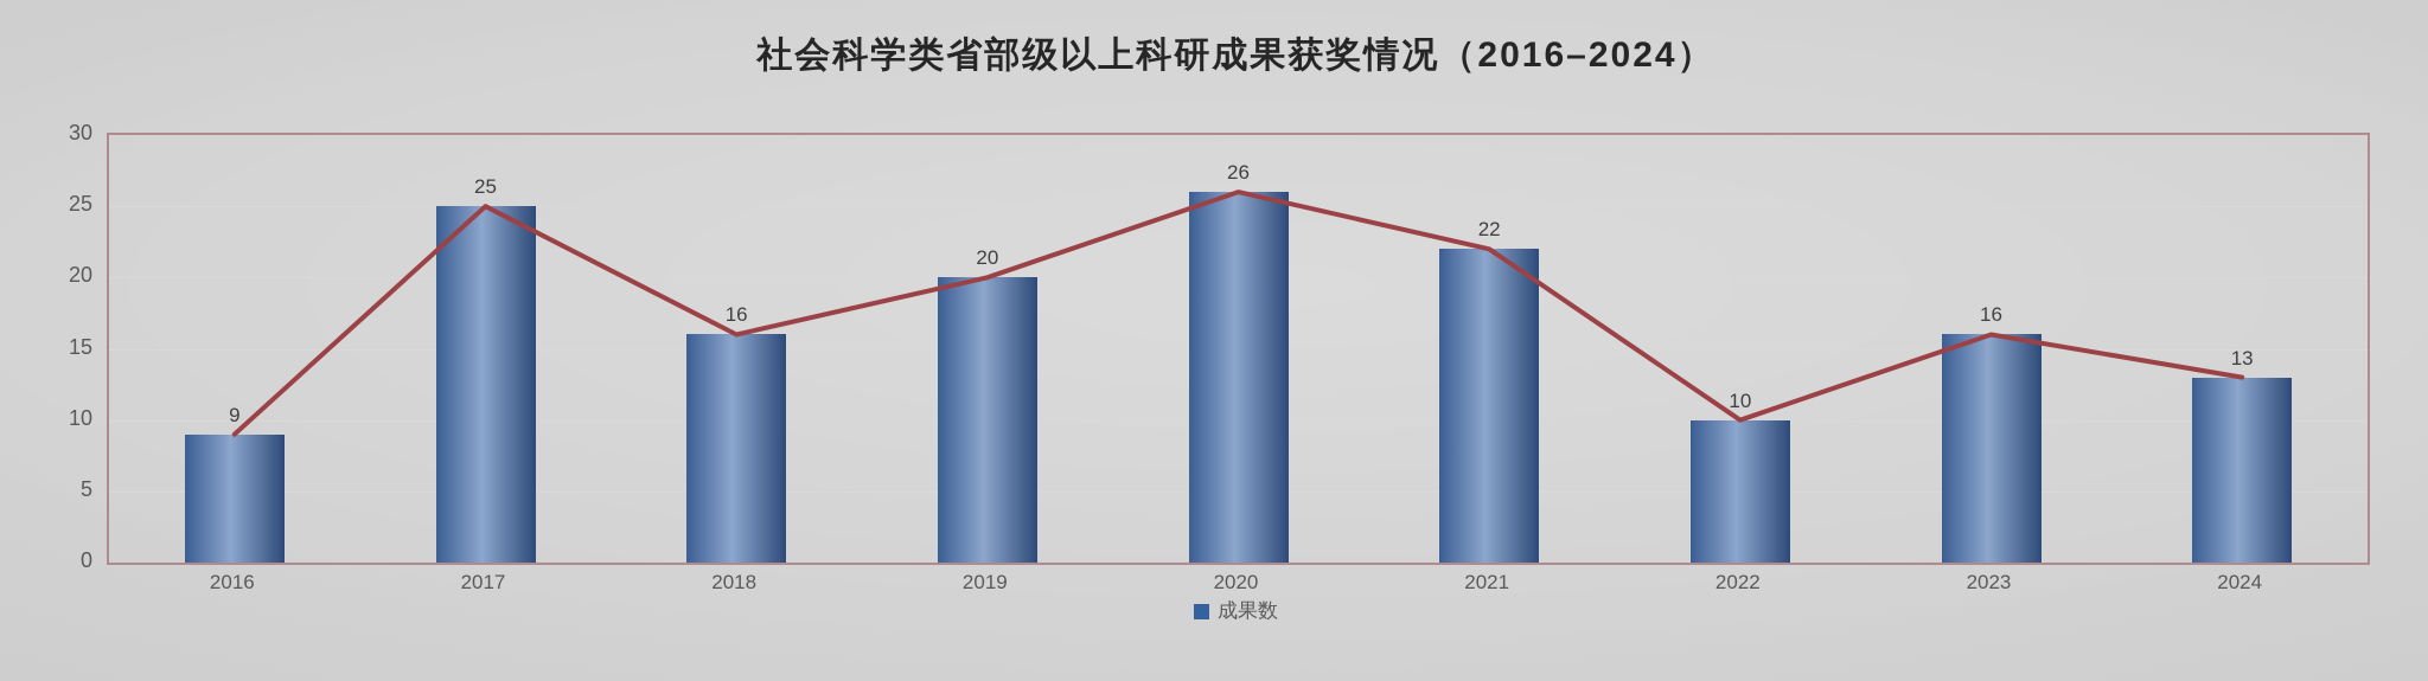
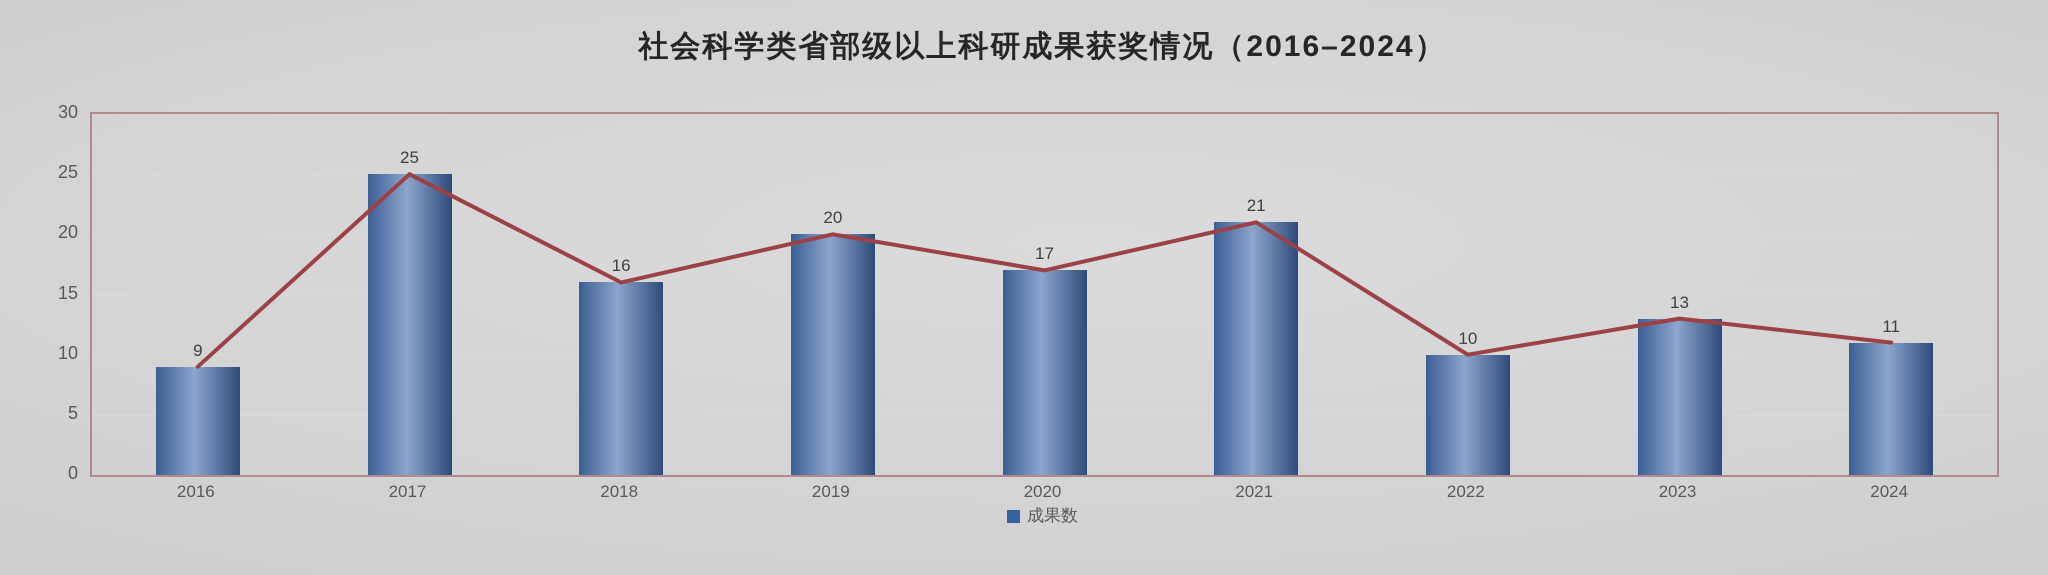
2020: 26 -> 17
2021: 22 -> 21
2023: 16 -> 13
2024: 13 -> 11
